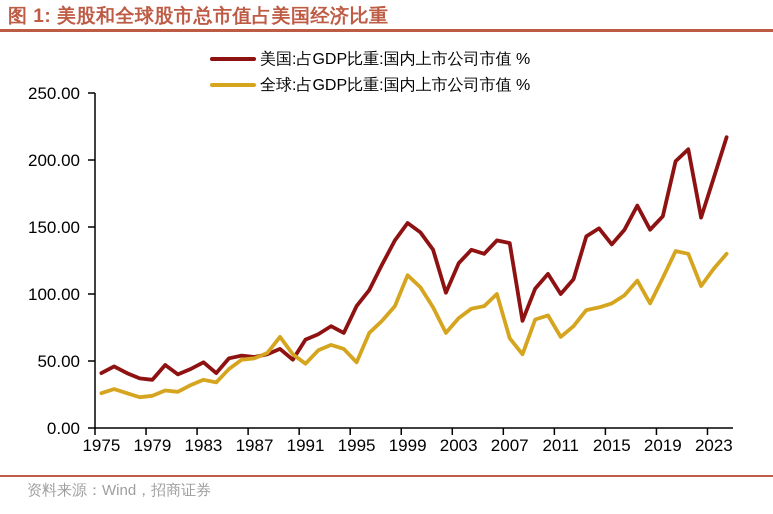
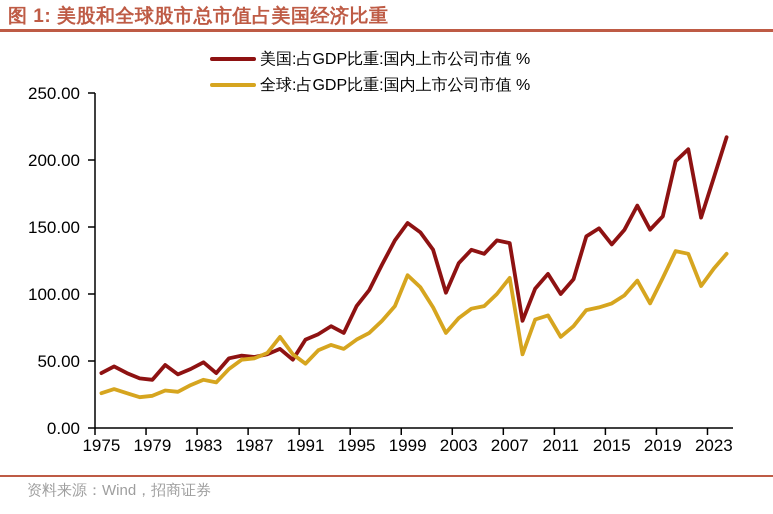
全球:占GDP比重:国内上市公司市值 %/1995: 49 -> 66
全球:占GDP比重:国内上市公司市值 %/2007: 67 -> 112
